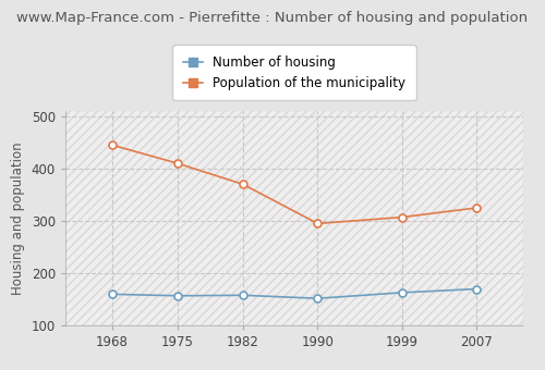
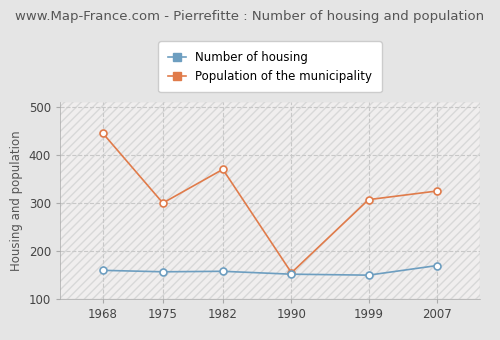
Population of the municipality/1975: 410 -> 300
Population of the municipality/1990: 295 -> 155
Number of housing/1999: 163 -> 150
